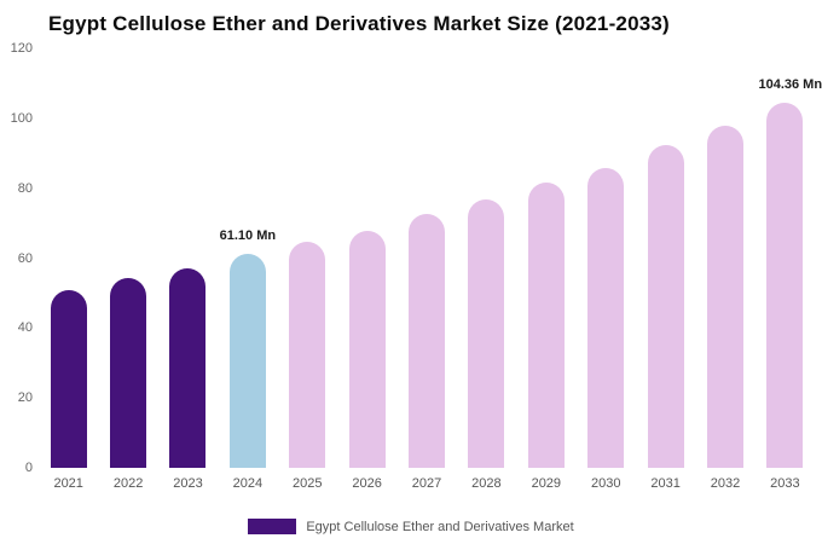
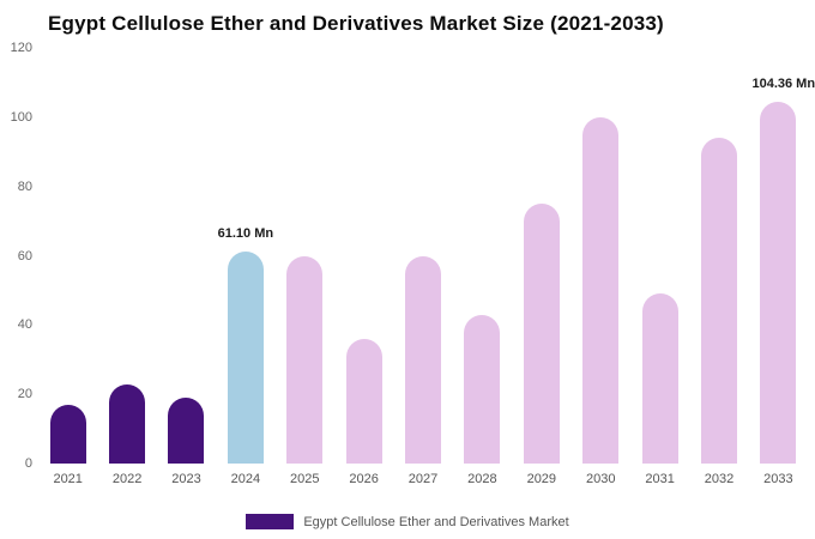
2021: 51 -> 17
2022: 54 -> 23
2023: 57 -> 19
2025: 65 -> 60
2026: 68 -> 36
2027: 72 -> 60
2028: 77 -> 43
2029: 82 -> 75
2030: 86 -> 100
2031: 92 -> 49
2032: 98 -> 94
